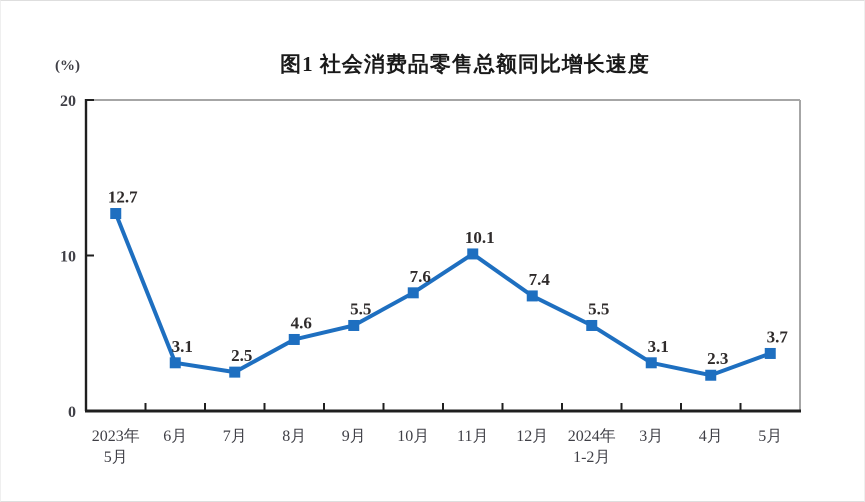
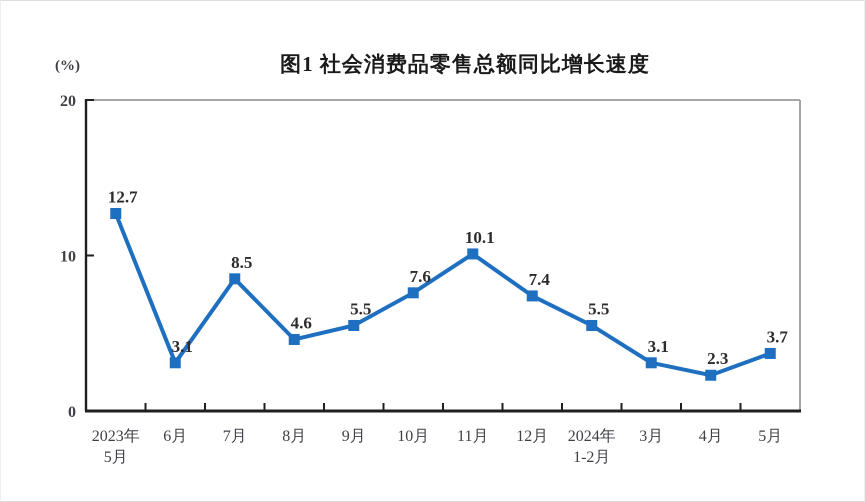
7月: 2.5 -> 8.5
